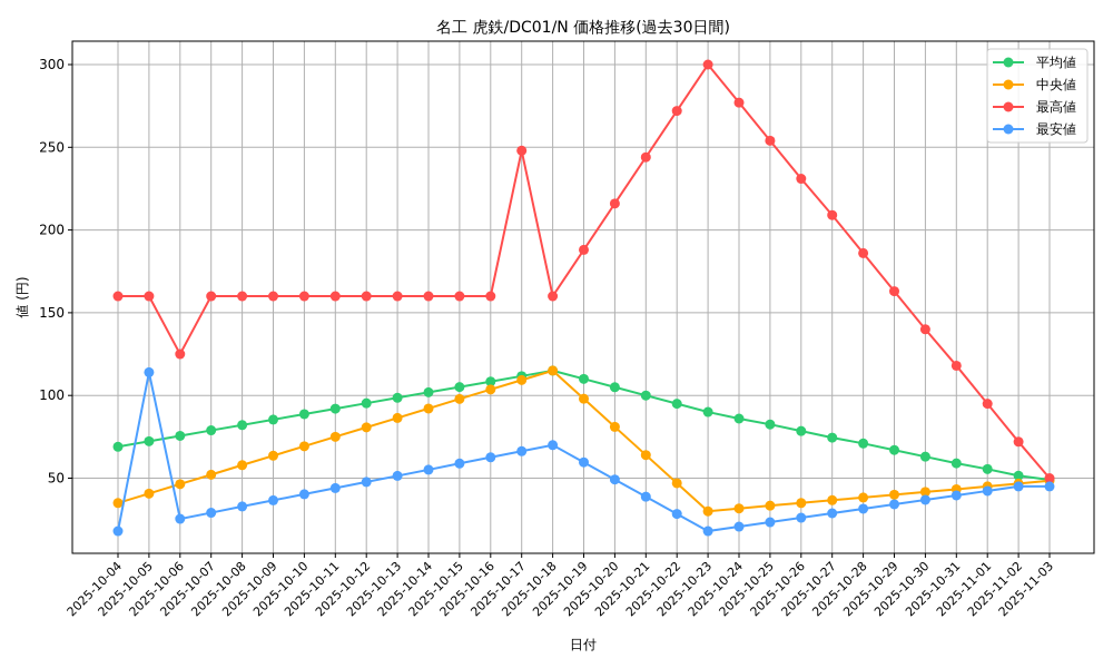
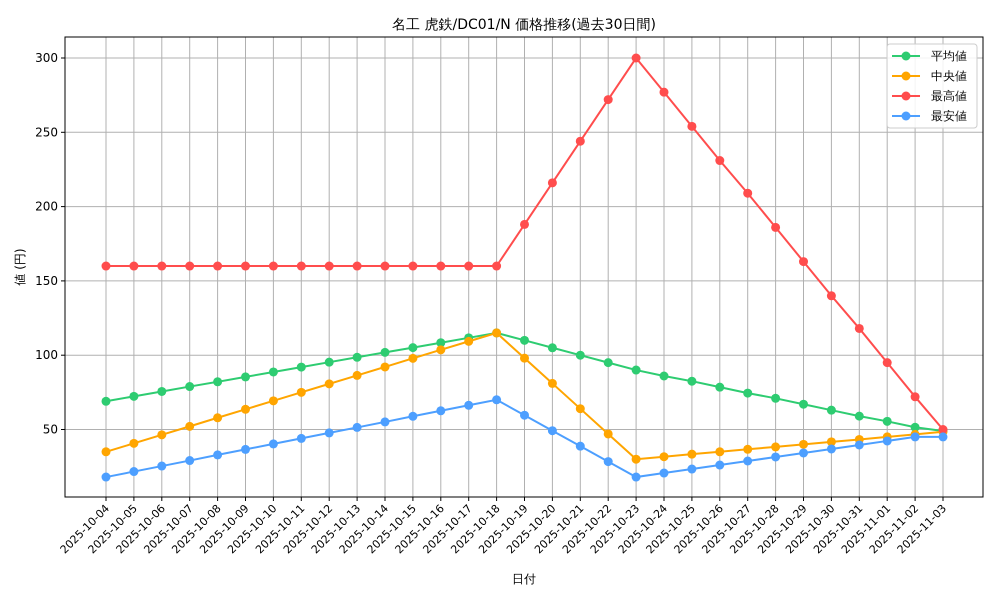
最安値/2025-10-05: 114 -> 22
最高値/2025-10-06: 125 -> 160
最高値/2025-10-17: 248 -> 160
